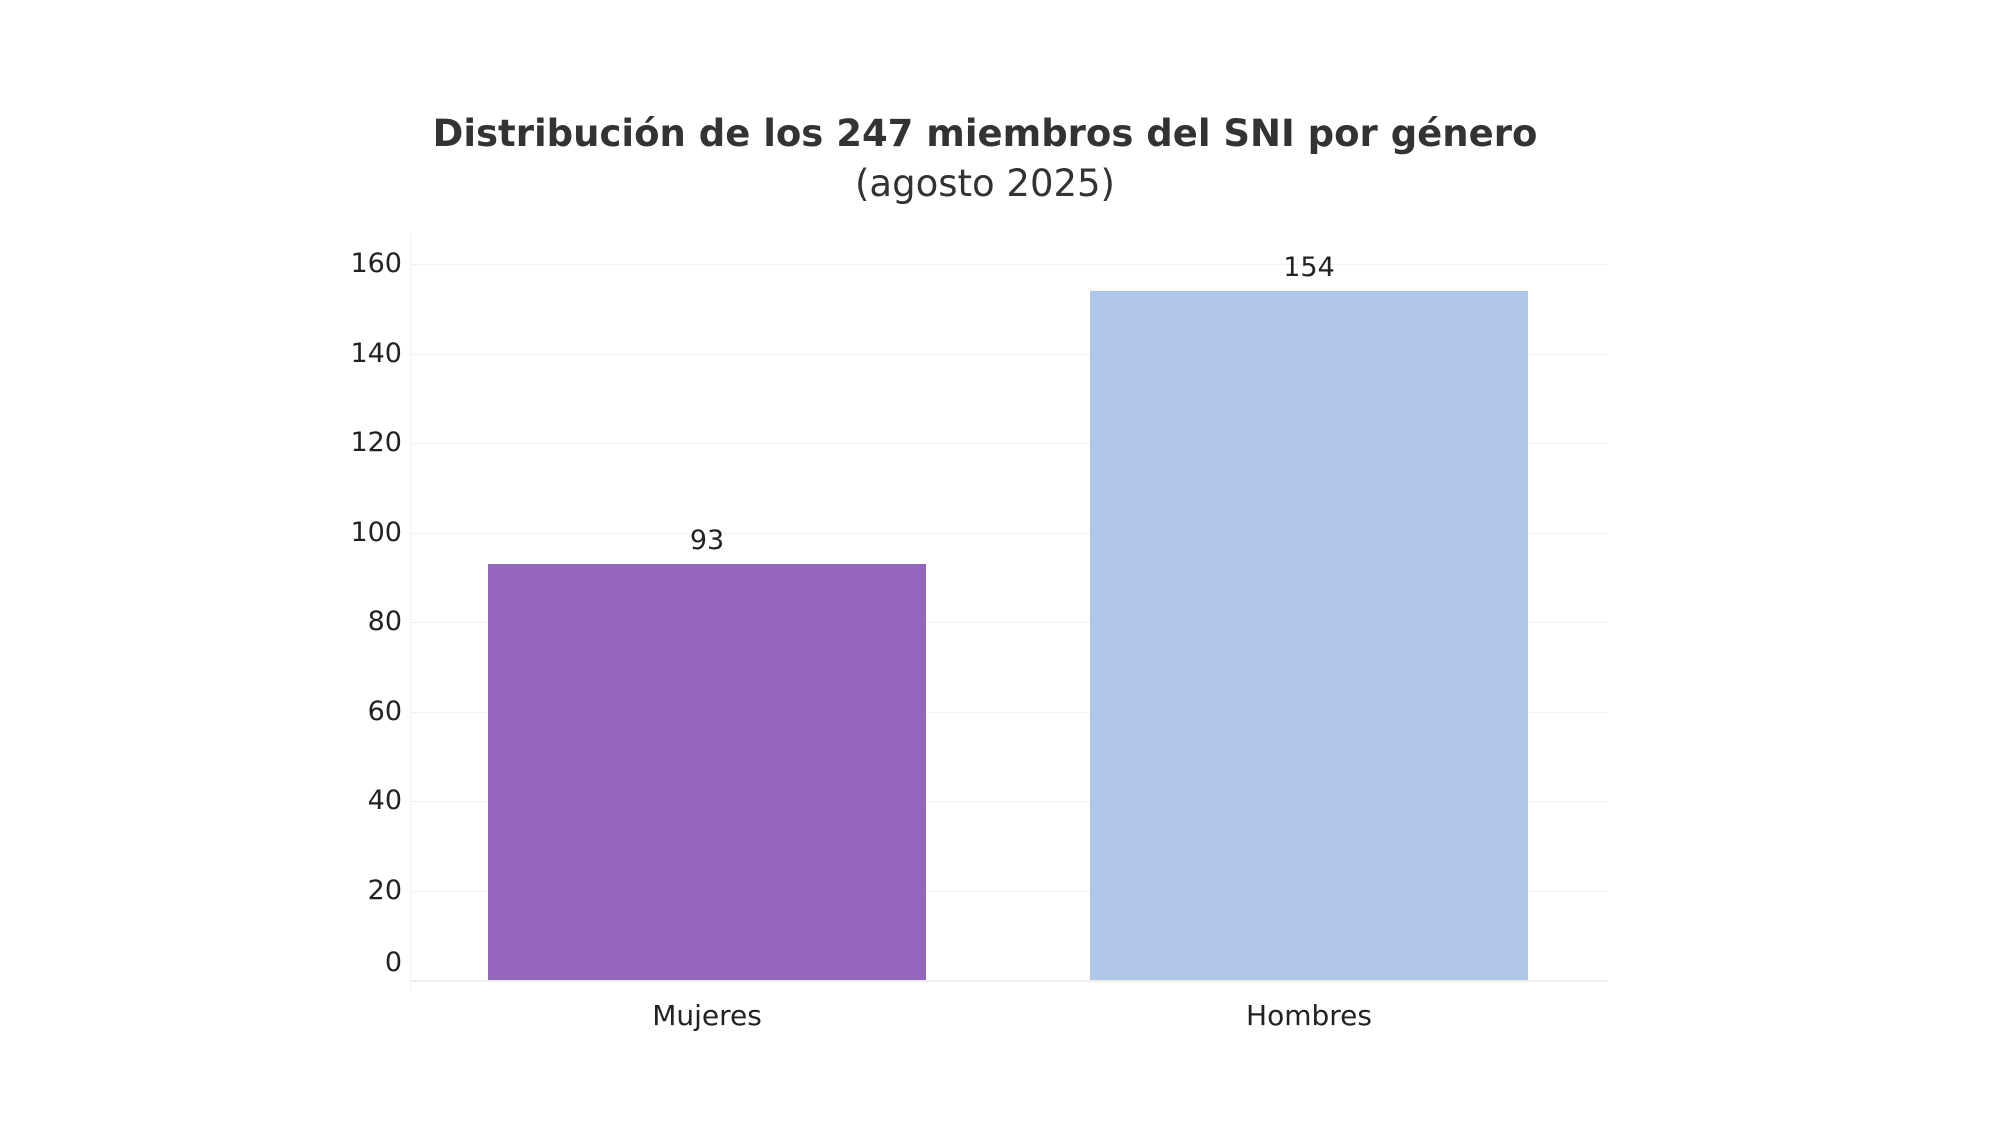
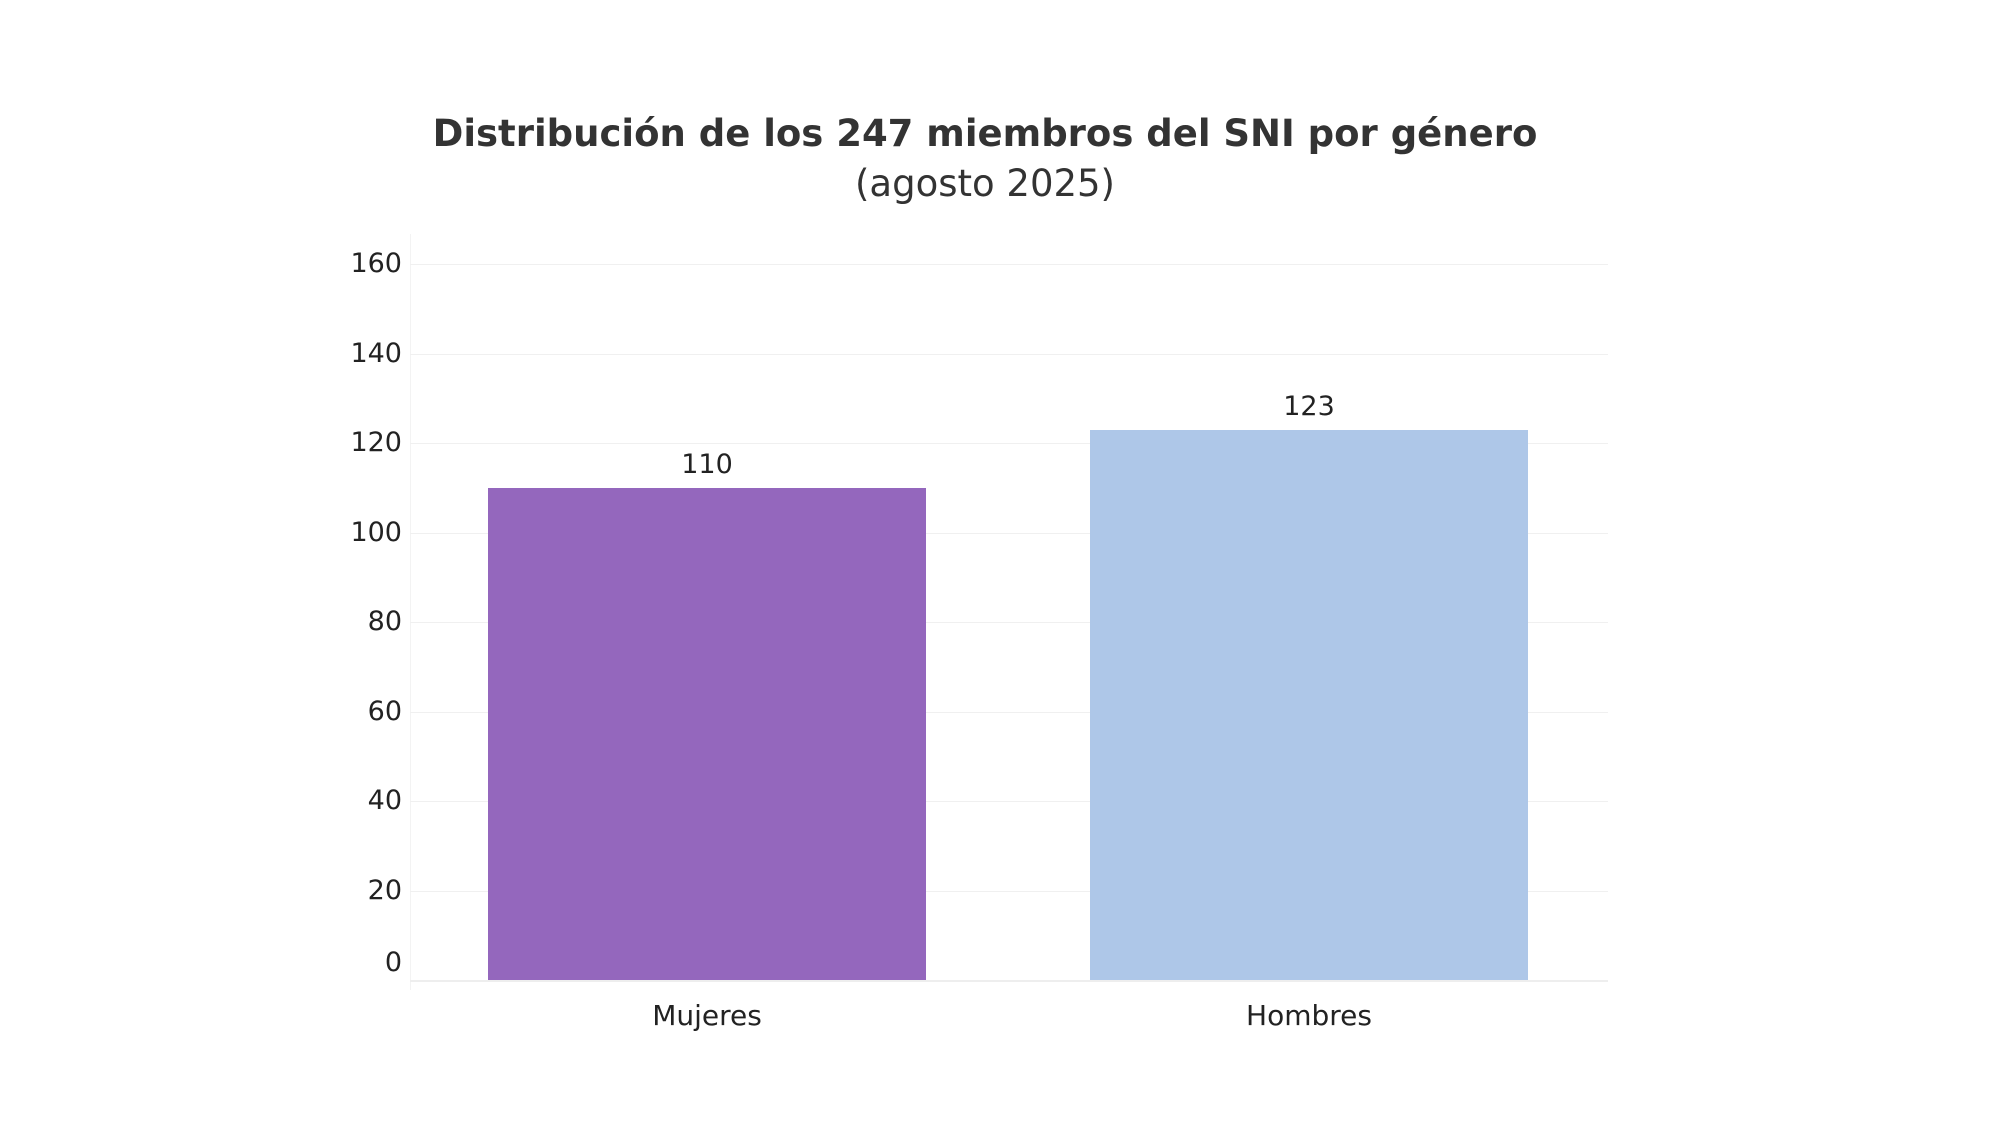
Mujeres: 93 -> 110
Hombres: 154 -> 123
